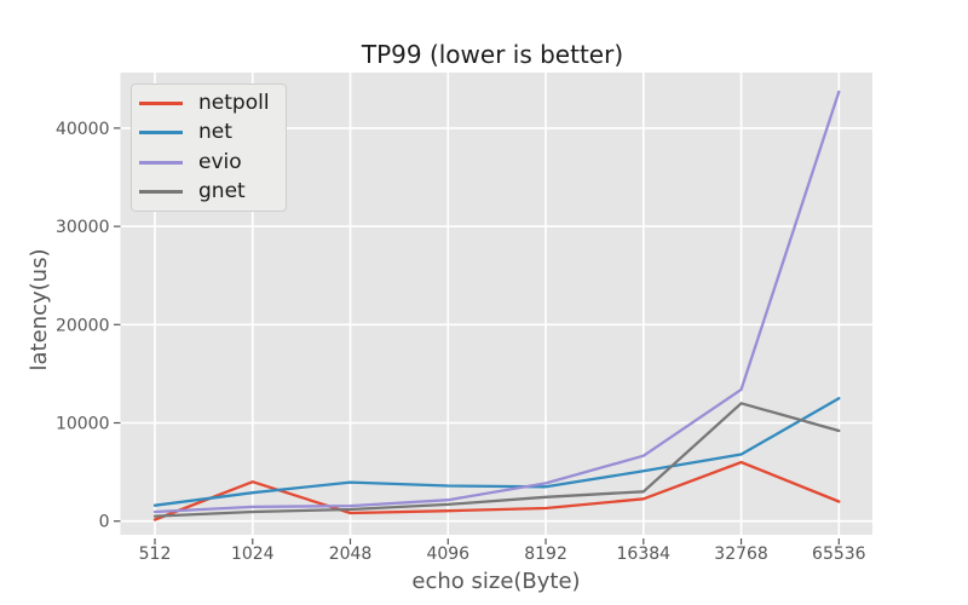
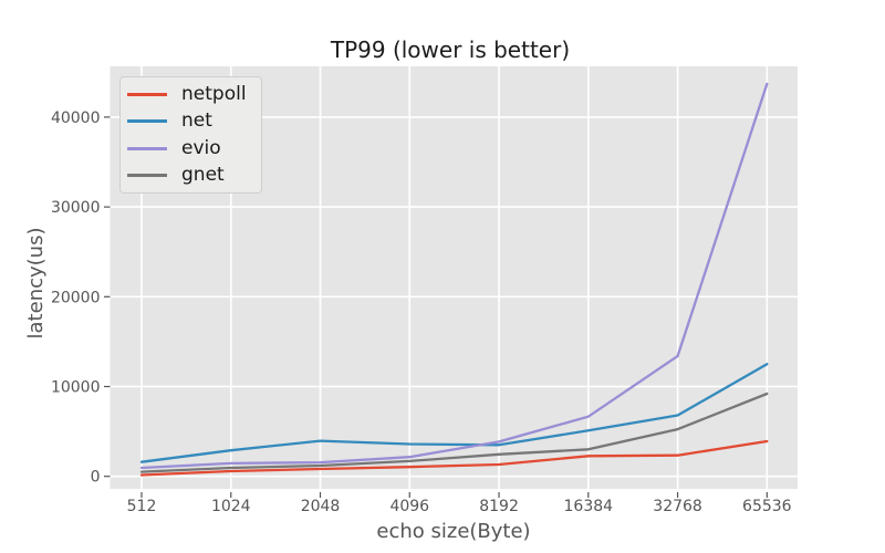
netpoll/1024: 4000 -> 1000
netpoll/32768: 6000 -> 2000
gnet/32768: 12000 -> 5000
netpoll/65536: 2000 -> 4000
